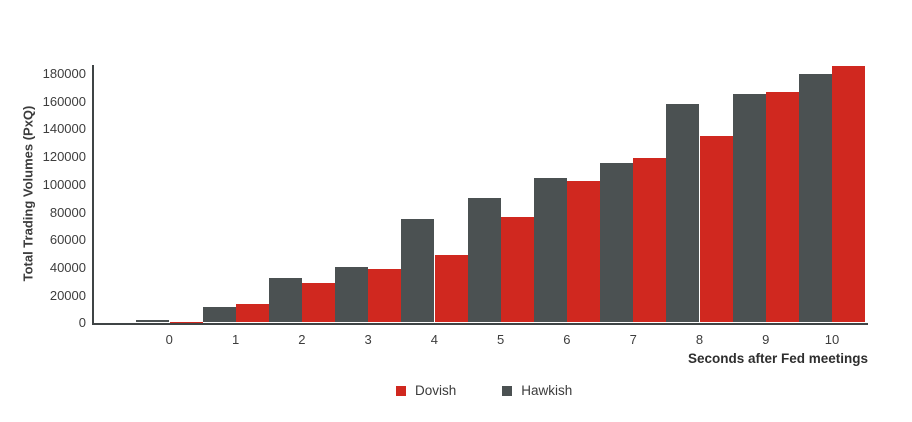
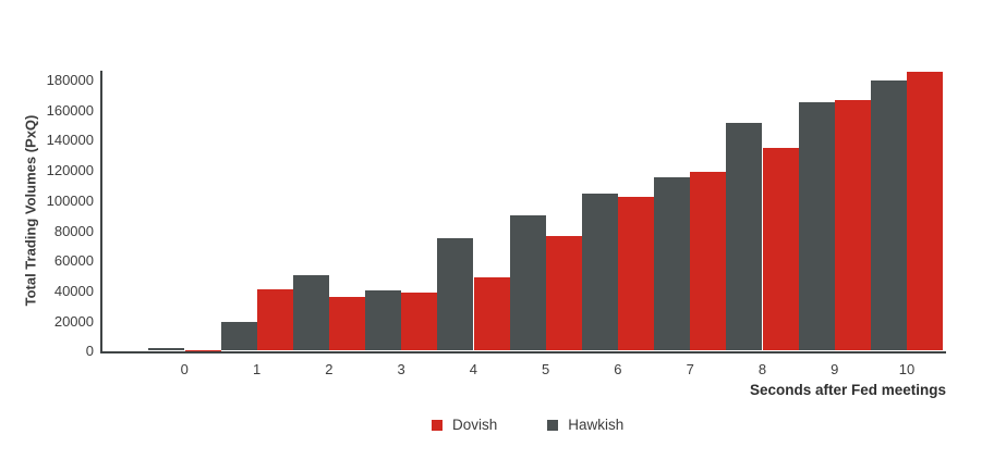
Dovish/1: 14000 -> 41000
Hawkish/1: 11000 -> 19000
Dovish/2: 28000 -> 36000
Hawkish/2: 32000 -> 50000
Hawkish/8: 158000 -> 151000
